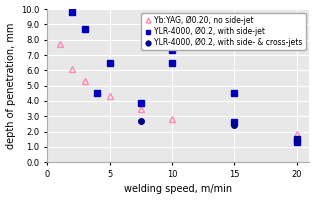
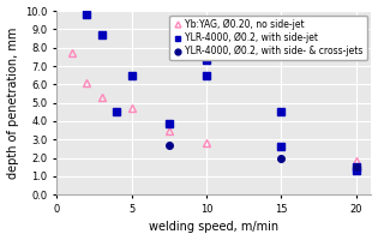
Yb:YAG, Ø0.20, no side-jet/5: 4.3 -> 4.7
YLR-4000, Ø0.2, with side- & cross-jets/15: 2.5 -> 2.0
